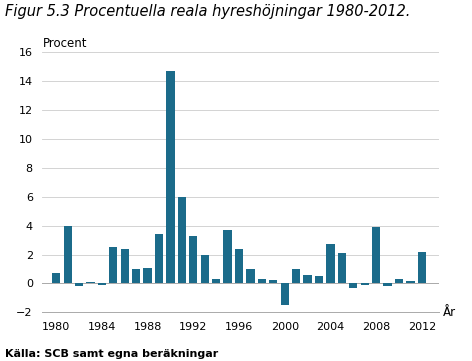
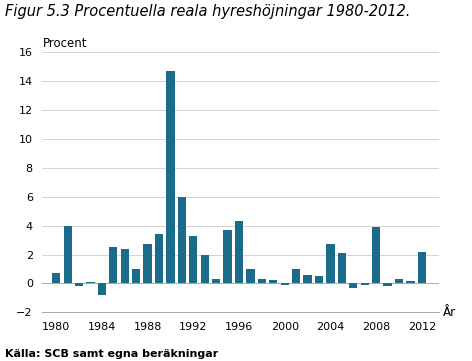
1984: -0.1 -> -0.8
1988: 1.1 -> 2.7
1996: 2.4 -> 4.3
2000: -1.5 -> -0.1
